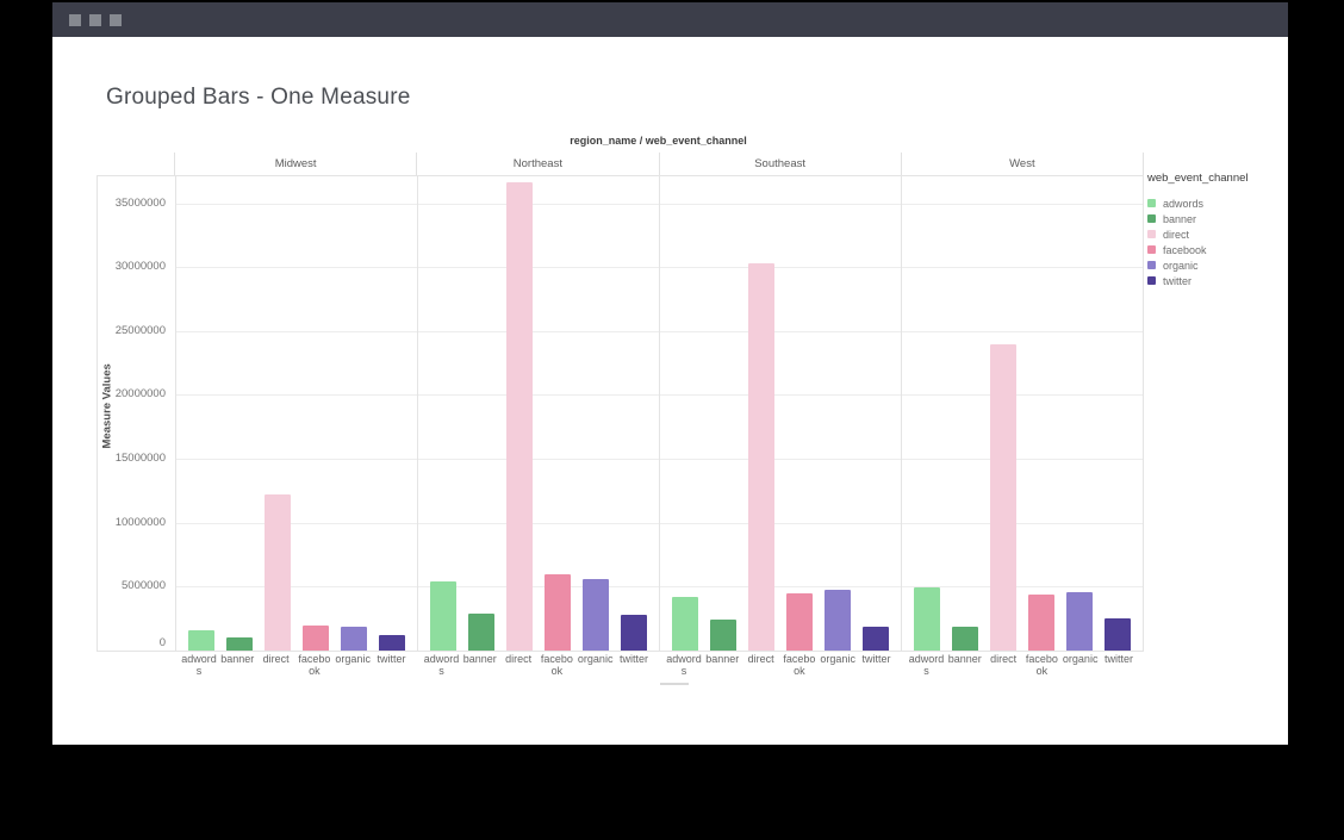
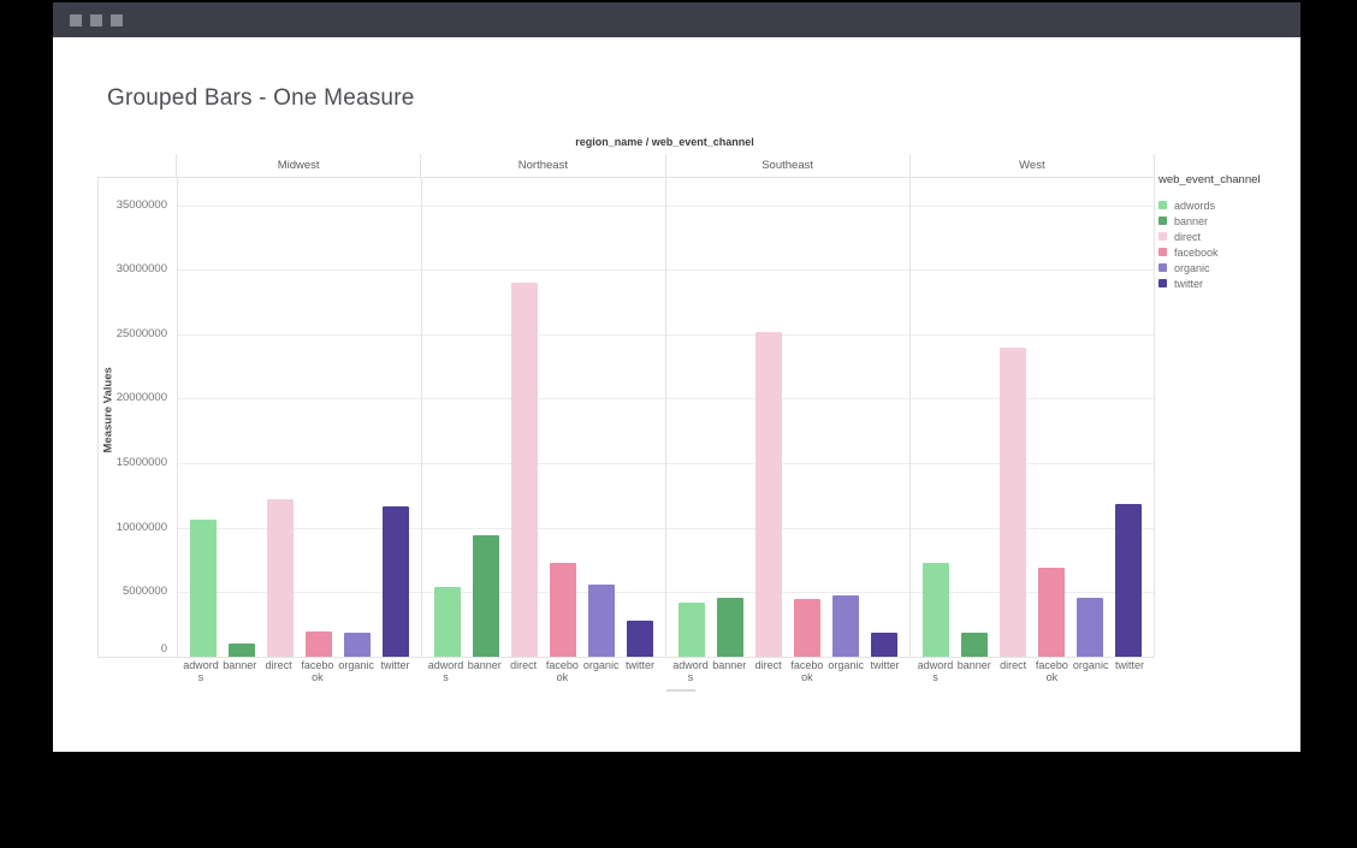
Midwest/adwords: 1600000 -> 10600000
West/adwords: 4900000 -> 7300000
Northeast/banner: 2900000 -> 9400000
Southeast/banner: 2400000 -> 4600000
Northeast/direct: 36600000 -> 29000000
Southeast/direct: 30300000 -> 25200000
Northeast/facebook: 6000000 -> 7300000
West/facebook: 4400000 -> 6900000
Midwest/twitter: 1200000 -> 11700000
West/twitter: 2500000 -> 11800000
